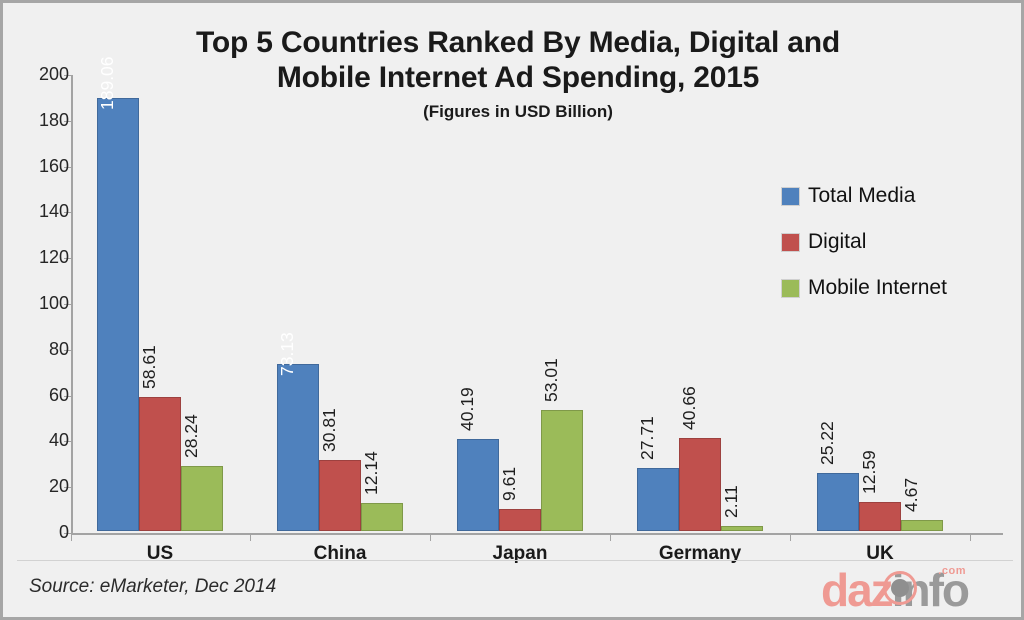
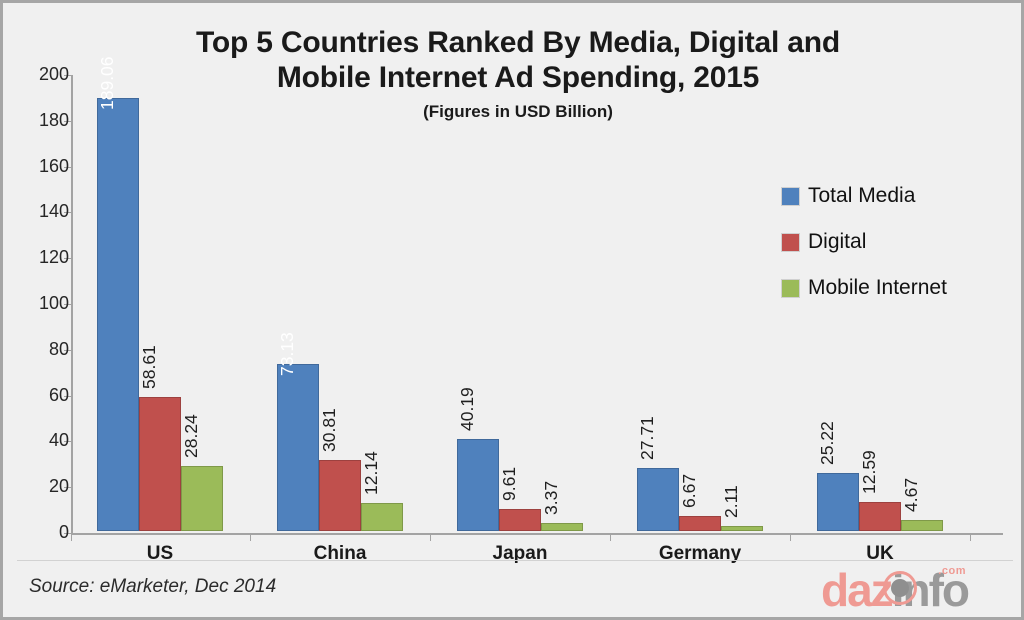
Mobile Internet/Japan: 53.01 -> 3.37
Digital/Germany: 40.66 -> 6.67
